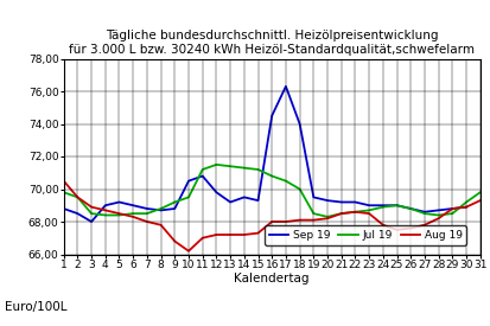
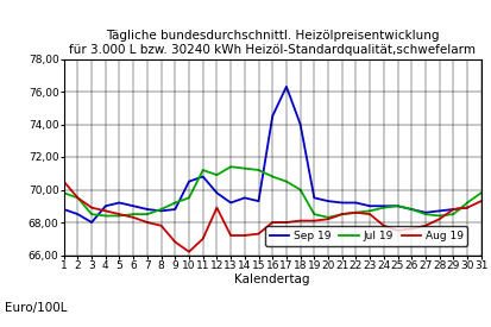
Jul 19/12: 71,5 -> 70,9
Aug 19/12: 67,2 -> 68,9
